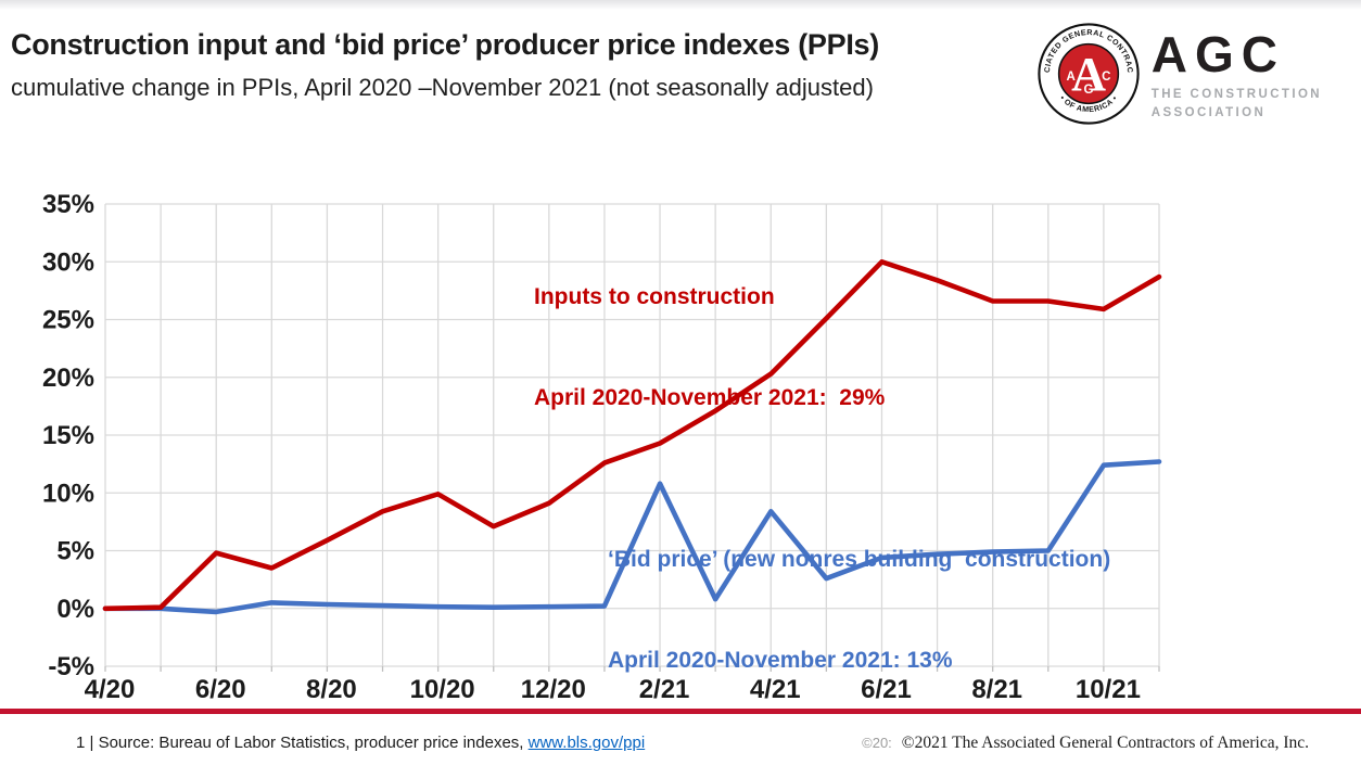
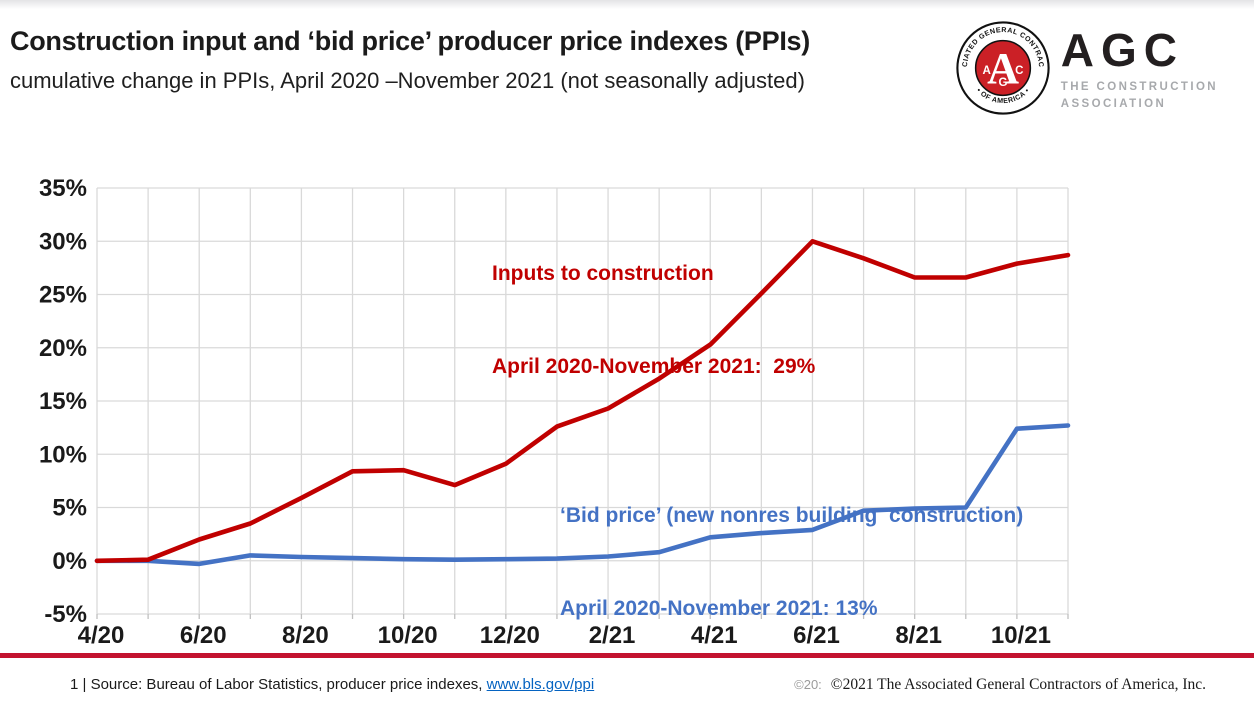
Inputs to construction/6/20: 4.8% -> 2.0%
Inputs to construction/10/20: 9.9% -> 8.5%
‘Bid price’ (new nonres building construction)/2/21: 10.8% -> 0.4%
‘Bid price’ (new nonres building construction)/4/21: 8.4% -> 2.2%
‘Bid price’ (new nonres building construction)/6/21: 4.4% -> 2.9%
Inputs to construction/10/21: 25.9% -> 27.9%
